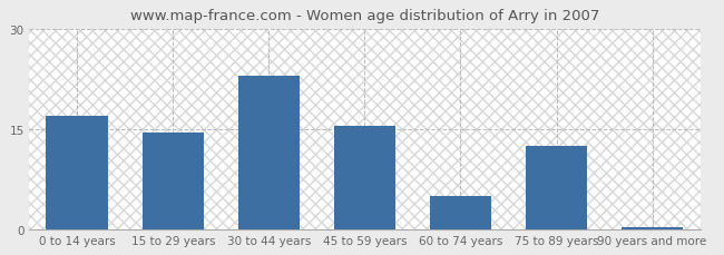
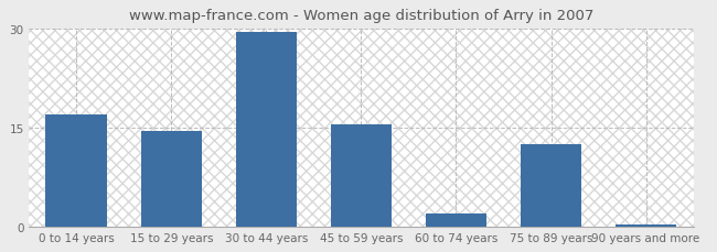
30 to 44 years: 23.0 -> 29.5
60 to 74 years: 5.0 -> 2.0
